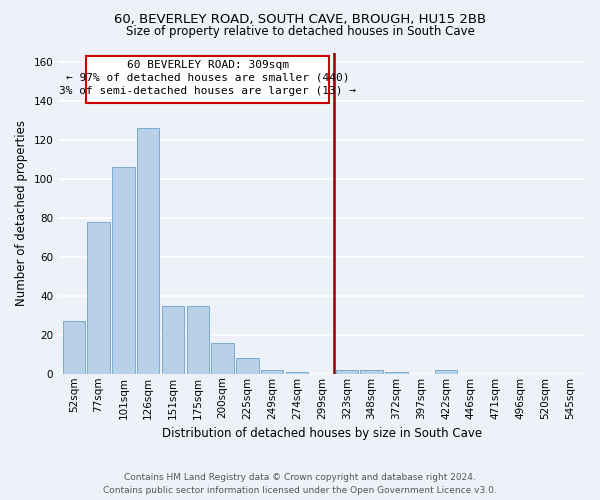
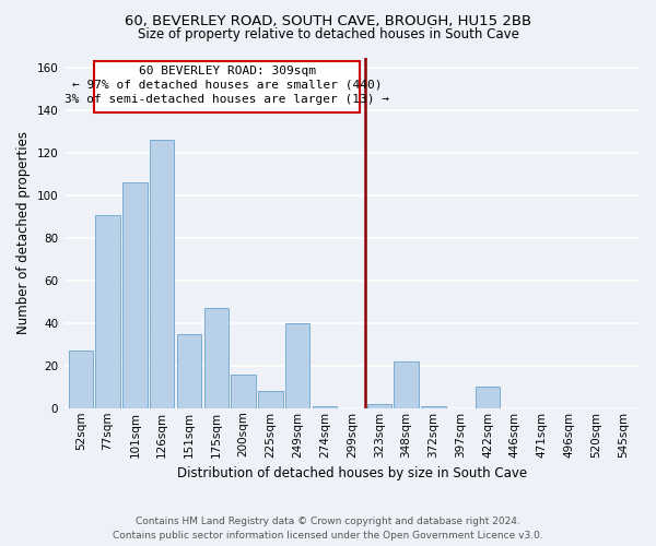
77sqm: 78 -> 91
175sqm: 35 -> 47
249sqm: 2 -> 40
348sqm: 2 -> 22
422sqm: 2 -> 10
